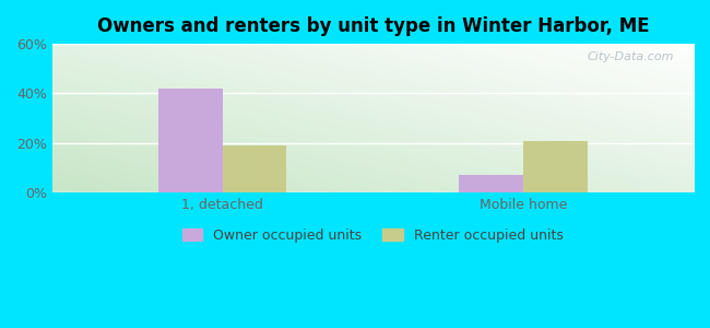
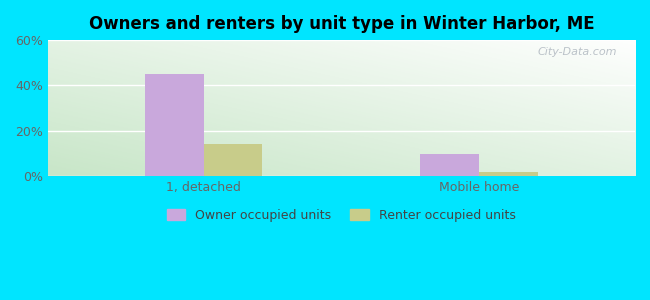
Owner occupied units/1, detached: 42% -> 45%
Renter occupied units/1, detached: 19% -> 14%
Owner occupied units/Mobile home: 7% -> 10%
Renter occupied units/Mobile home: 21% -> 2%
